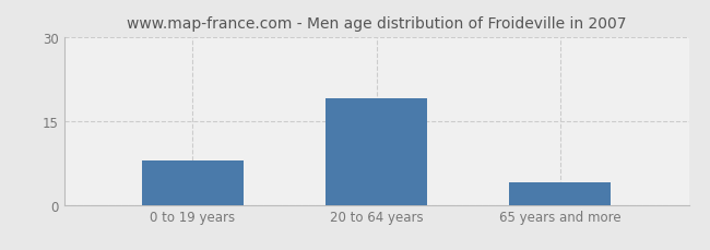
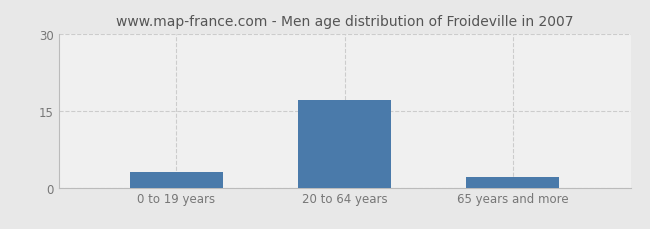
0 to 19 years: 8 -> 3
20 to 64 years: 19 -> 17
65 years and more: 4 -> 2
